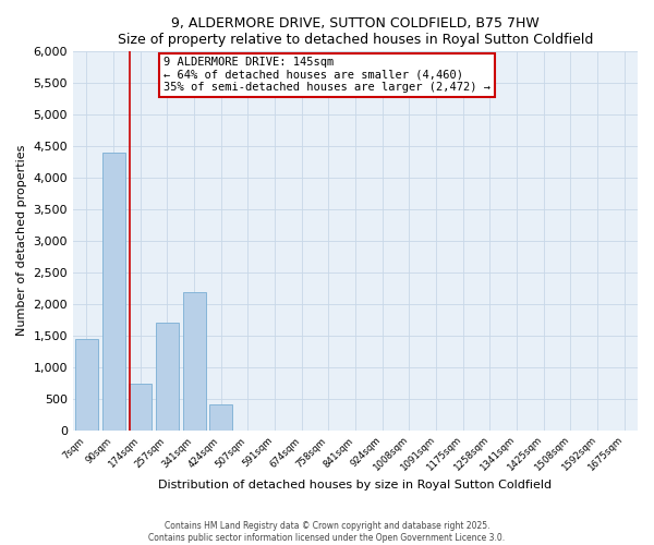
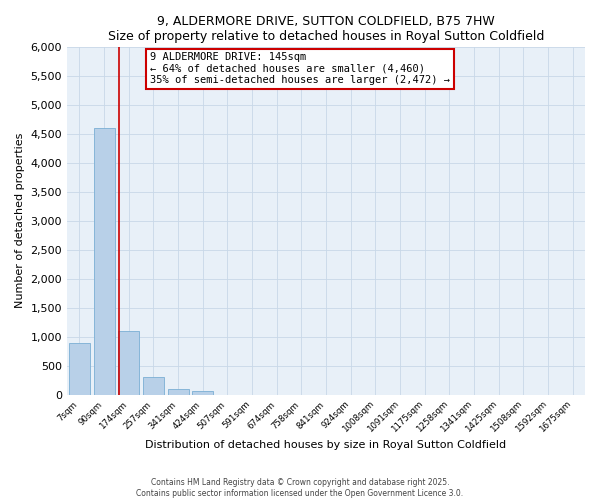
7sqm: 1,440 -> 900
90sqm: 4,400 -> 4,600
174sqm: 740 -> 1,100
257sqm: 1,700 -> 300
341sqm: 2,180 -> 90
424sqm: 400 -> 60
